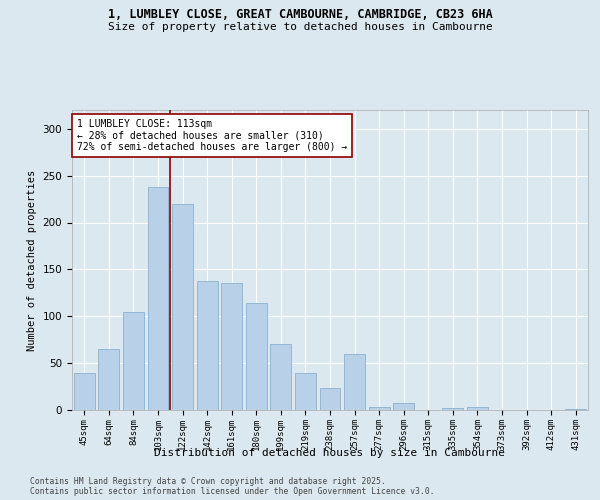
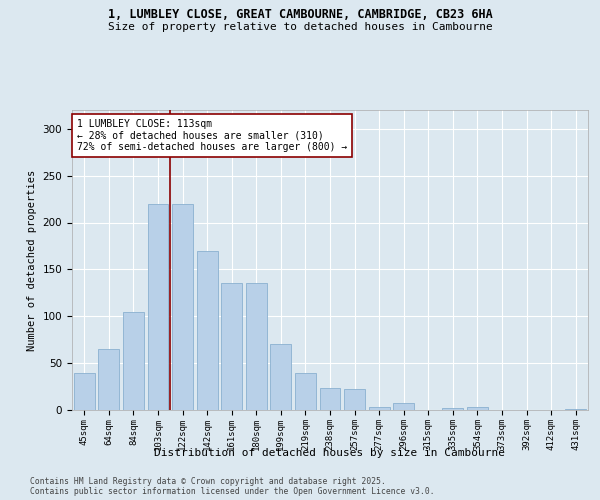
103sqm: 238 -> 220
142sqm: 138 -> 170
180sqm: 114 -> 135
257sqm: 60 -> 22
